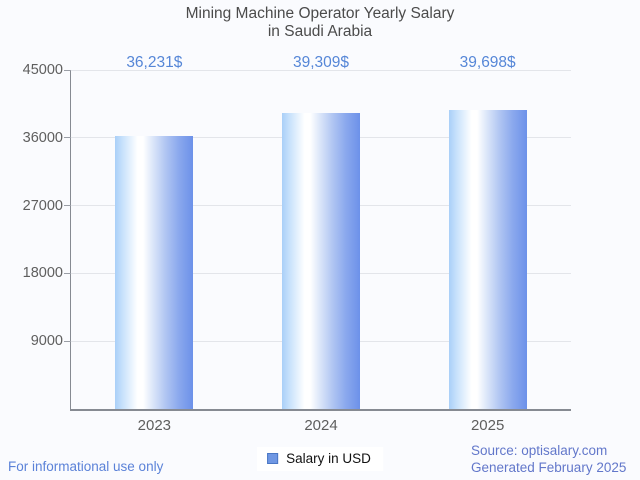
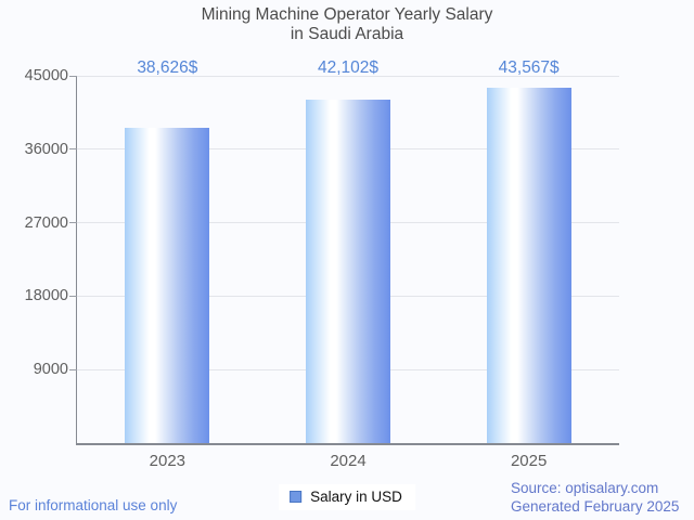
2023: 36,231 -> 38,626
2024: 39,309 -> 42,102
2025: 39,698 -> 43,567
